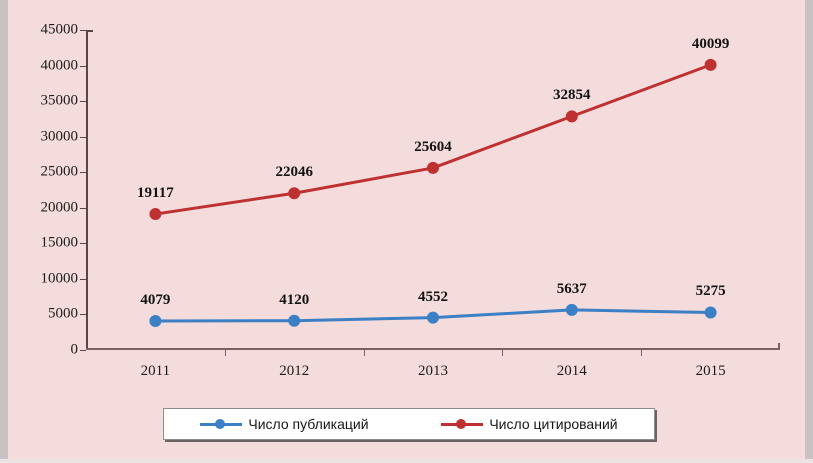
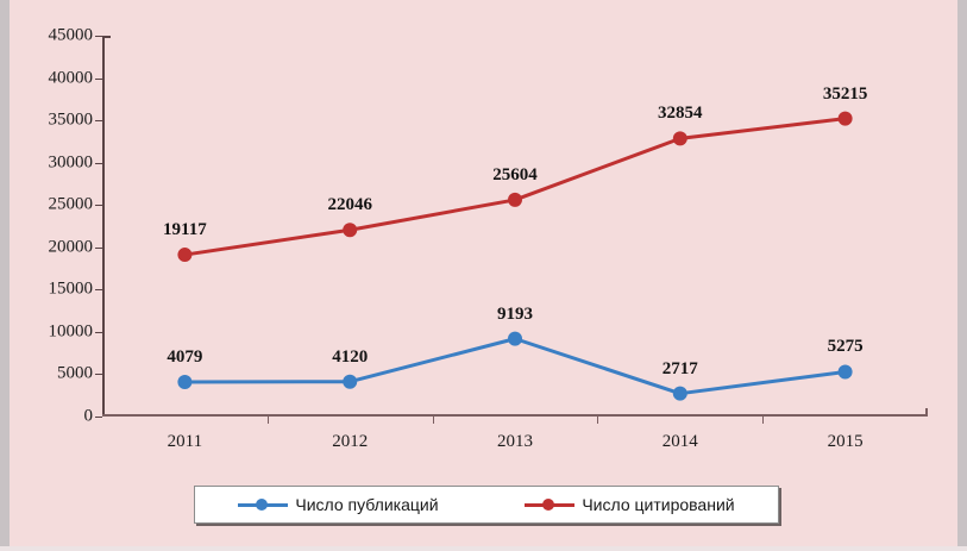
Число публикаций/2013: 4552 -> 9193
Число публикаций/2014: 5637 -> 2717
Число цитирований/2015: 40099 -> 35215
